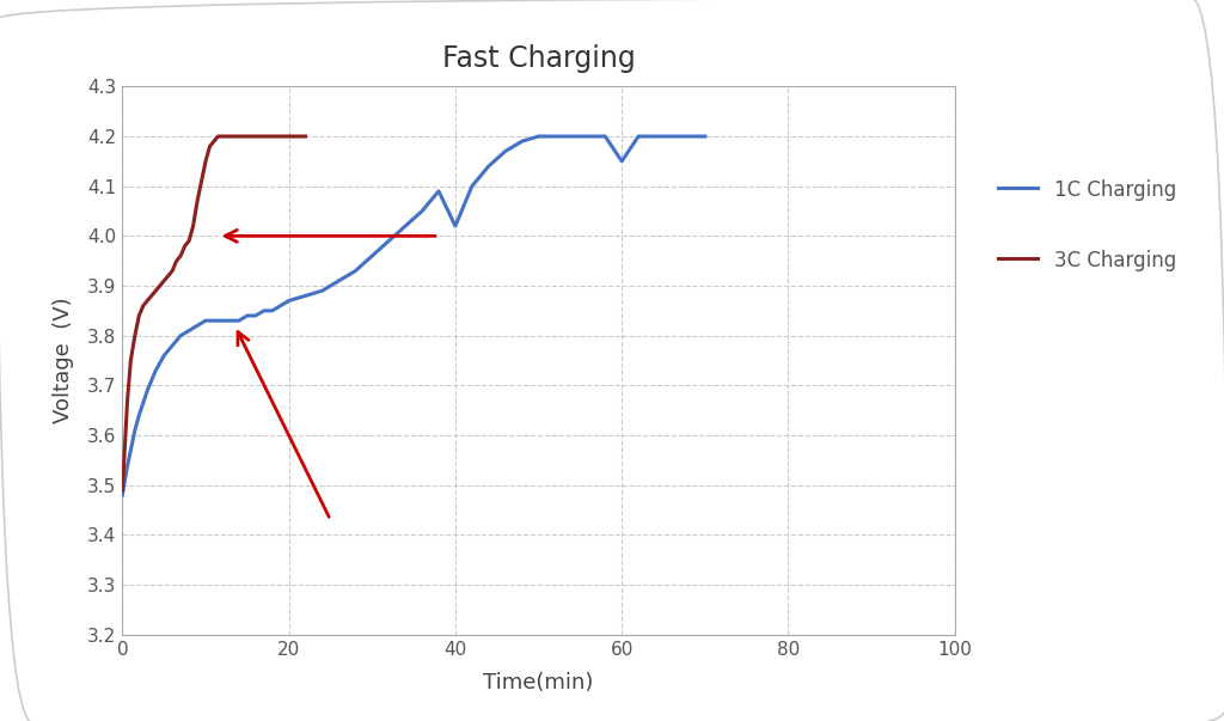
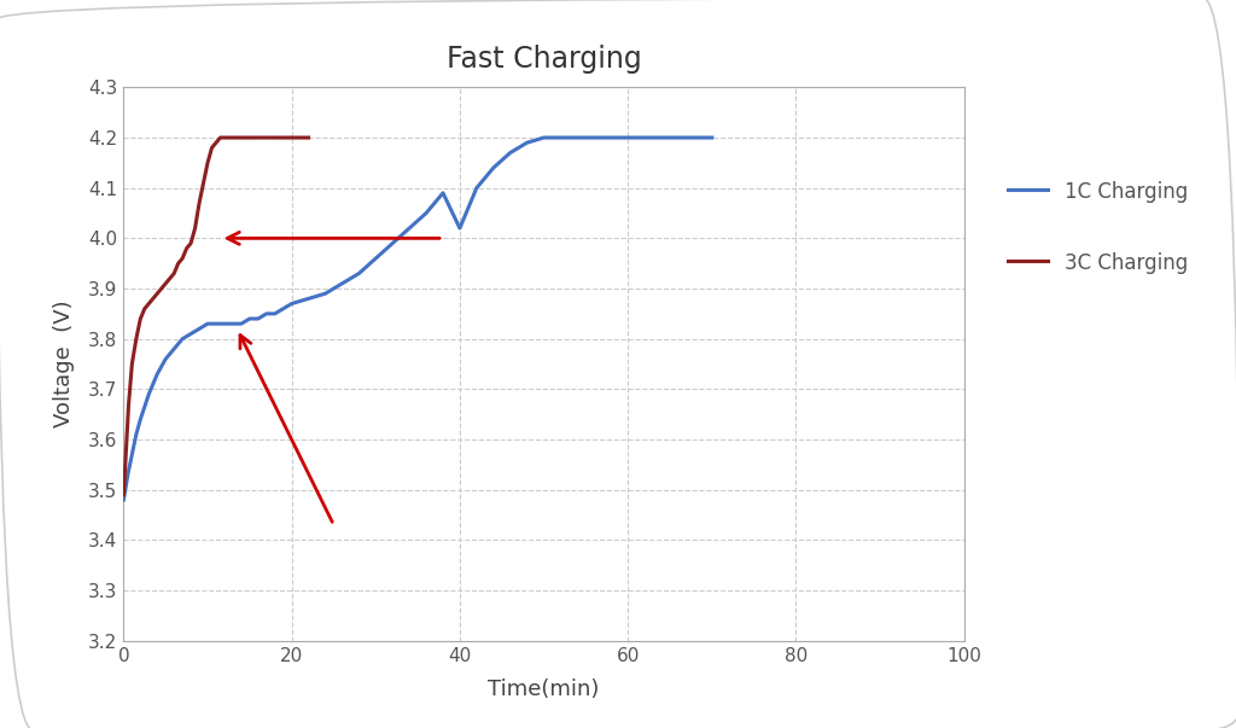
1C Charging/60: 4.15 -> 4.20
